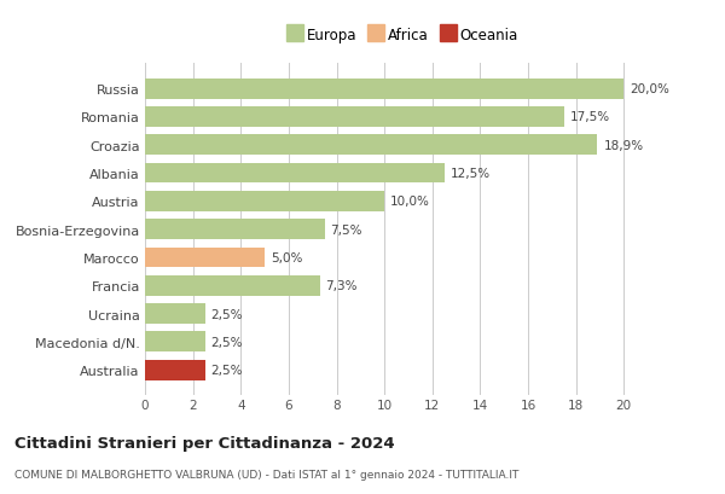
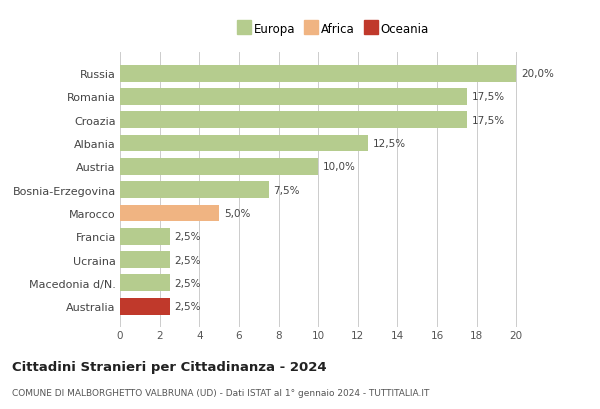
Croazia: 18,9% -> 17,5%
Francia: 7,3% -> 2,5%
